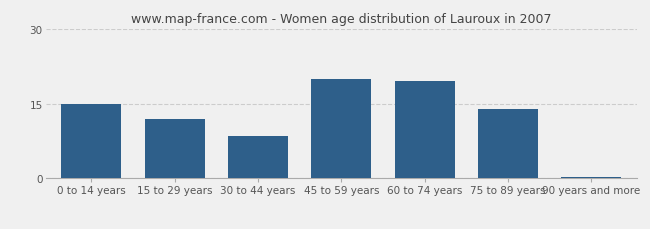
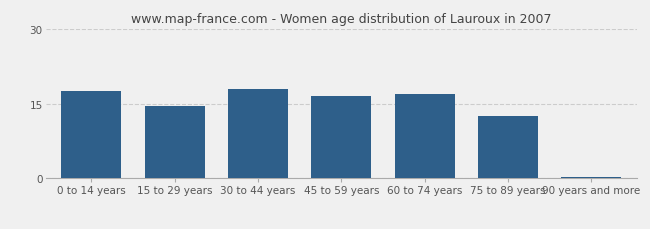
0 to 14 years: 15.0 -> 17.5
15 to 29 years: 12.0 -> 14.5
30 to 44 years: 8.5 -> 18.0
45 to 59 years: 20.0 -> 16.5
60 to 74 years: 19.5 -> 17.0
75 to 89 years: 14.0 -> 12.5
